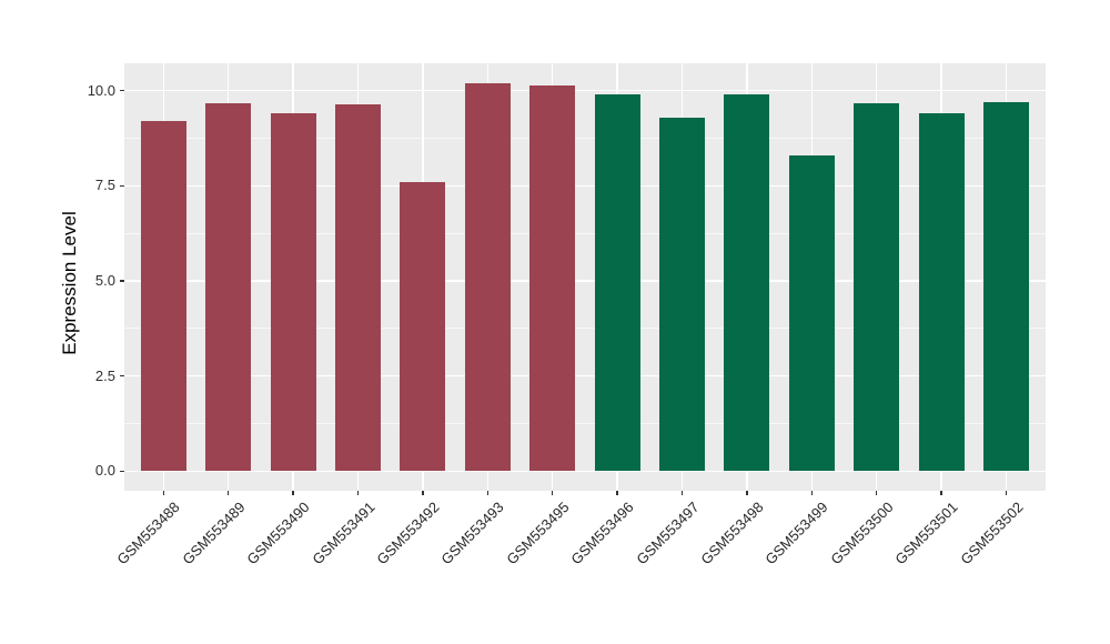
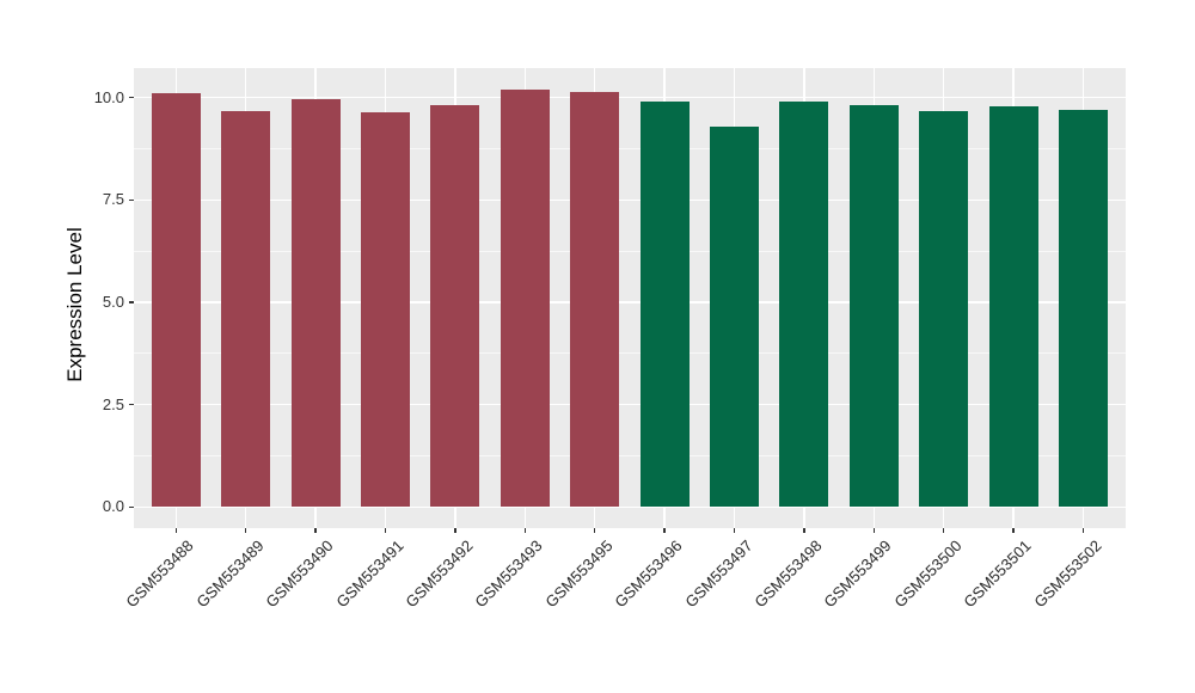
GSM553488: 9.2 -> 10.1
GSM553490: 9.4 -> 10.0
GSM553492: 7.6 -> 9.8
GSM553499: 8.3 -> 9.8
GSM553501: 9.4 -> 9.8
